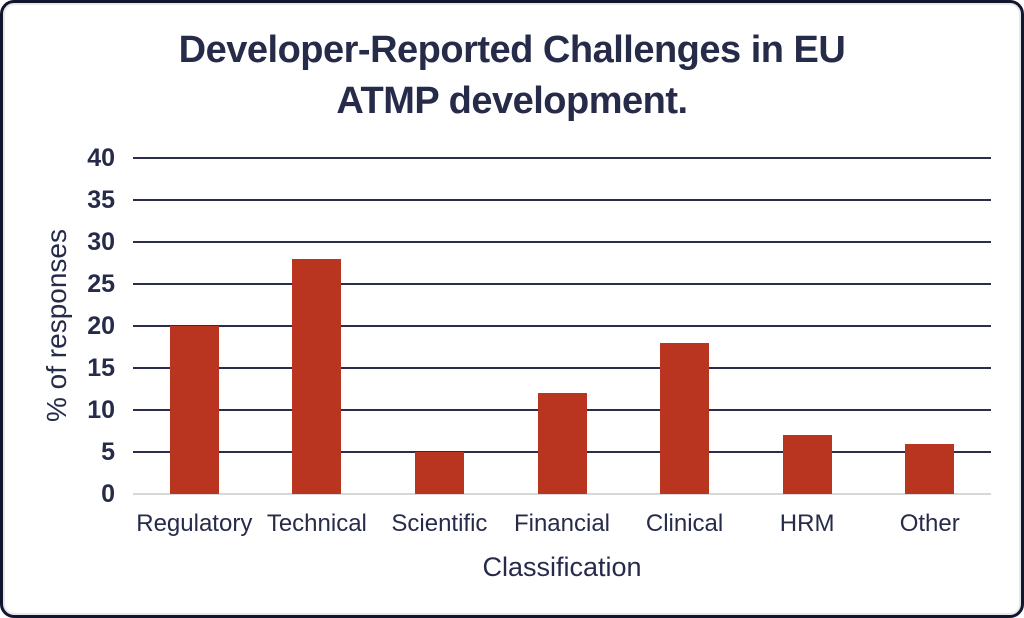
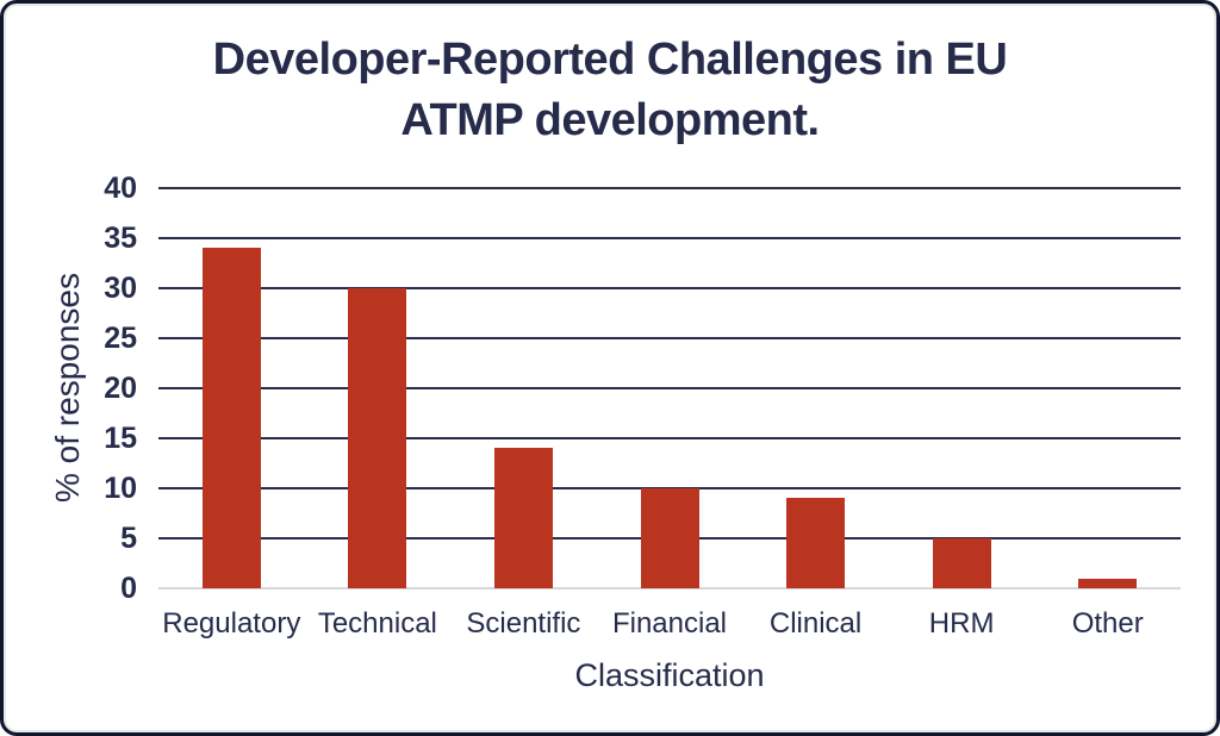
Regulatory: 20 -> 34
Technical: 28 -> 30
Scientific: 5 -> 14
Financial: 12 -> 10
Clinical: 18 -> 9
HRM: 7 -> 5
Other: 6 -> 1
